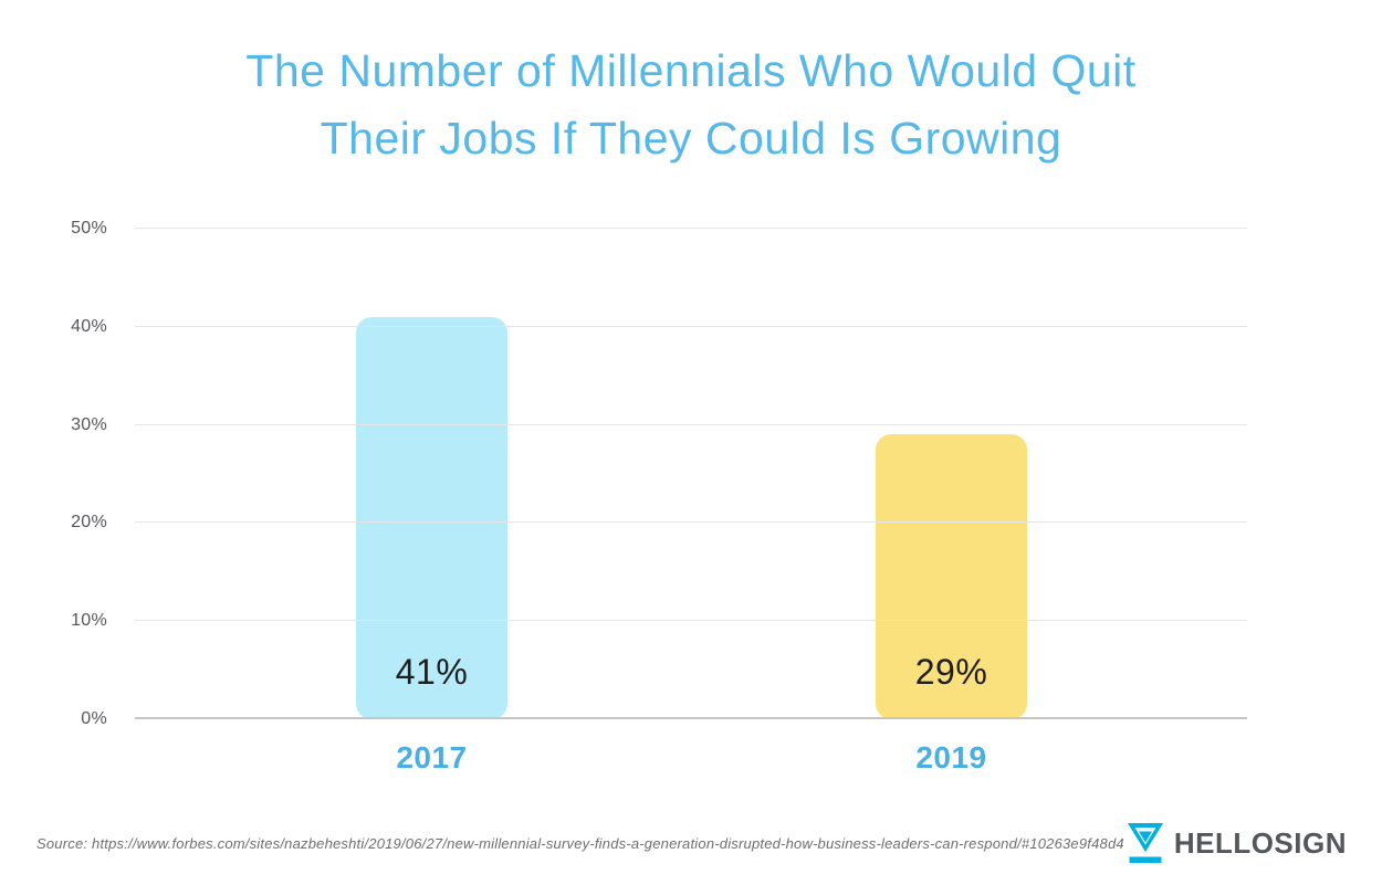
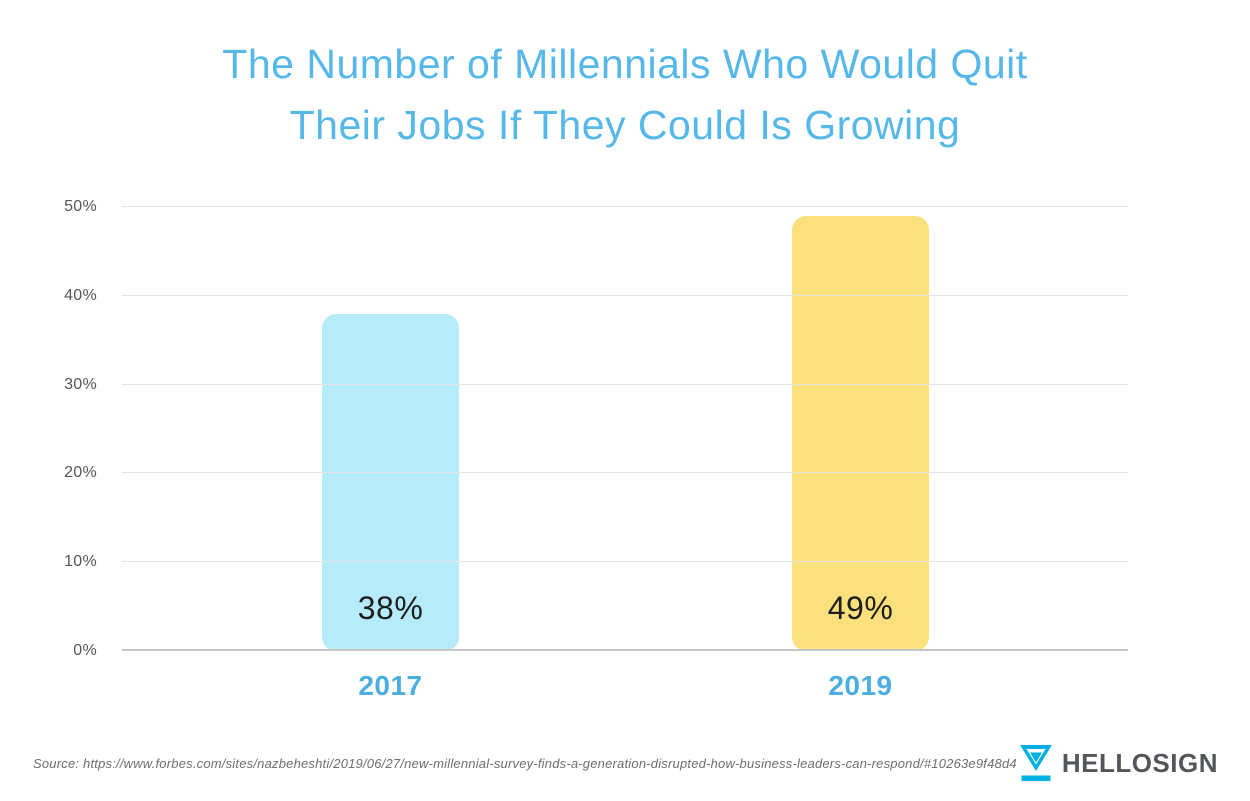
2017: 41% -> 38%
2019: 29% -> 49%
